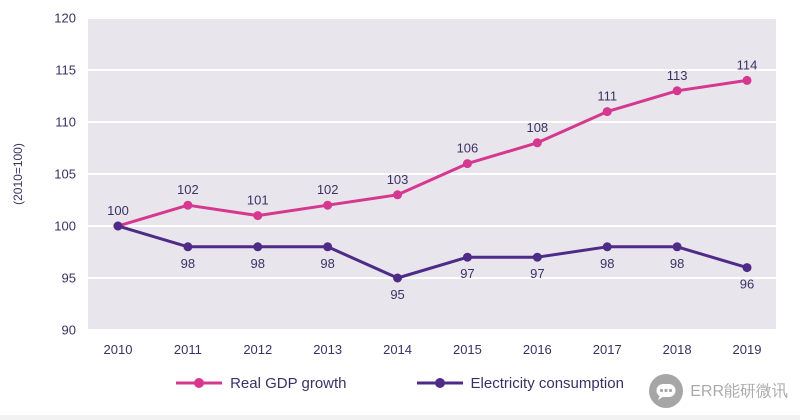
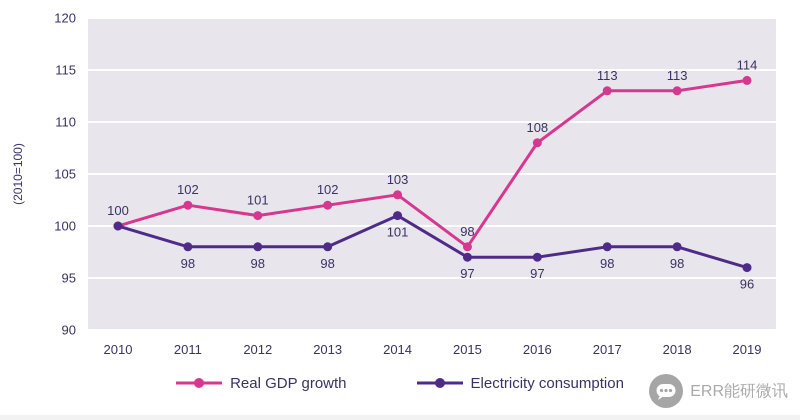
Electricity consumption/2014: 95 -> 101
Real GDP growth/2015: 106 -> 98
Real GDP growth/2017: 111 -> 113
